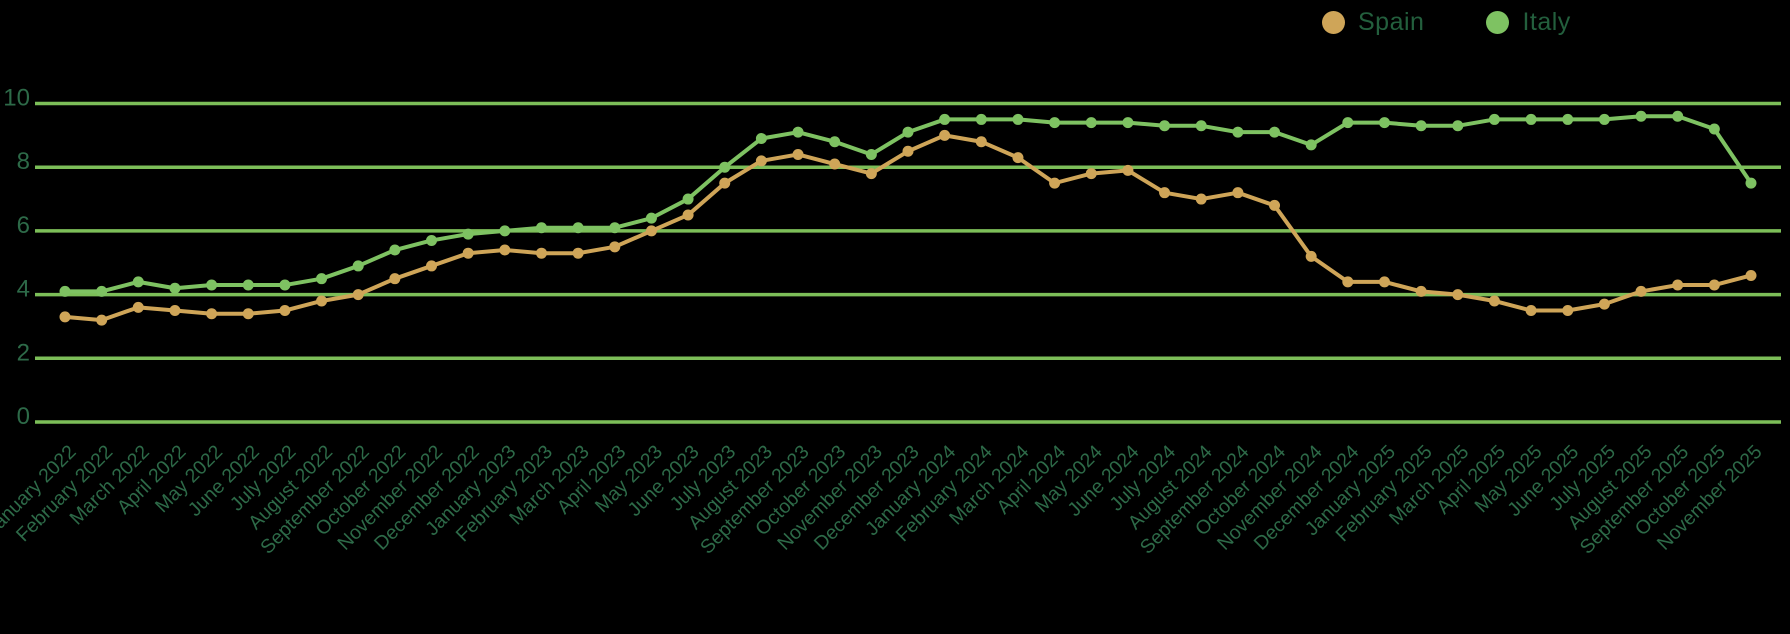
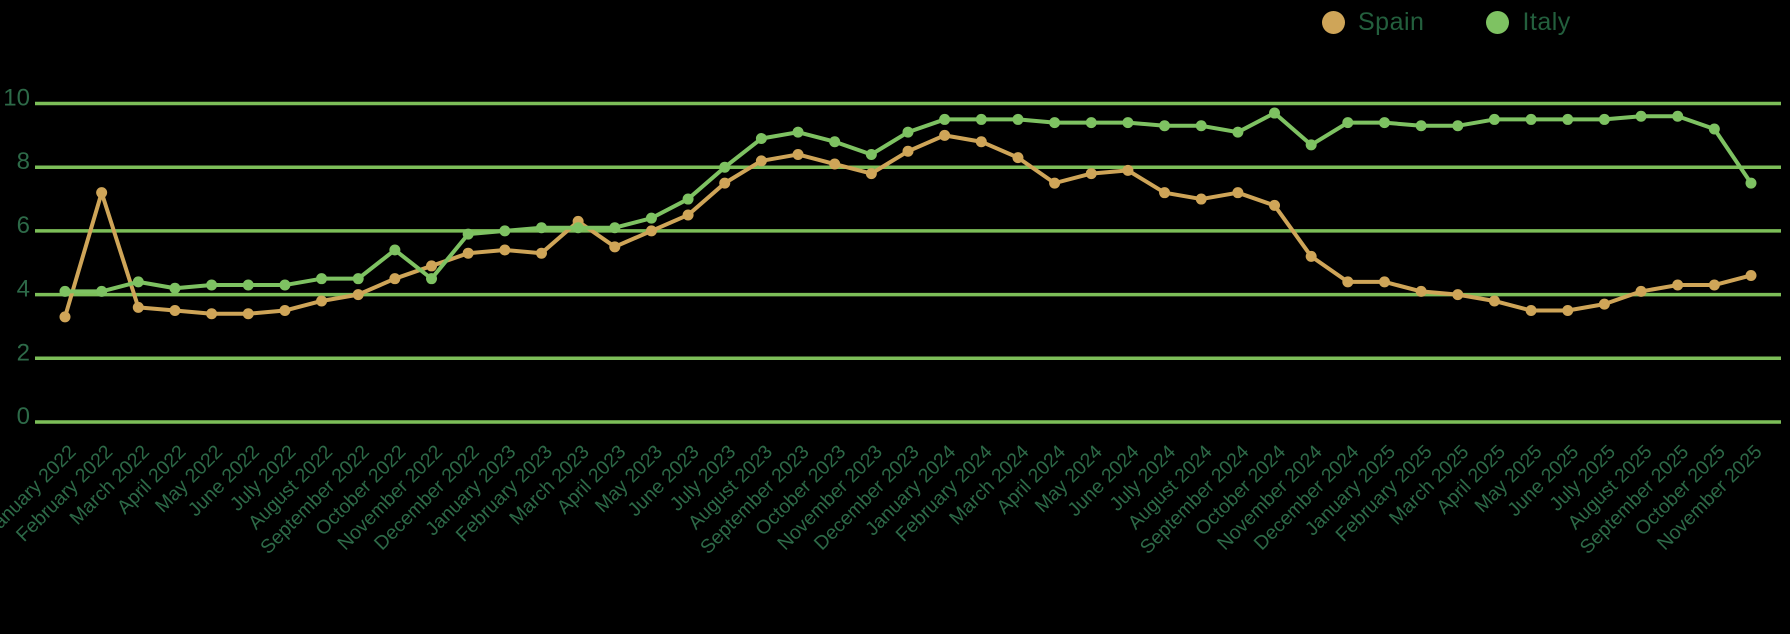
Spain/February 2022: 3.2 -> 7.2
Italy/September 2022: 4.9 -> 4.5
Italy/November 2022: 5.7 -> 4.5
Spain/March 2023: 5.3 -> 6.3
Italy/October 2024: 9.1 -> 9.7
